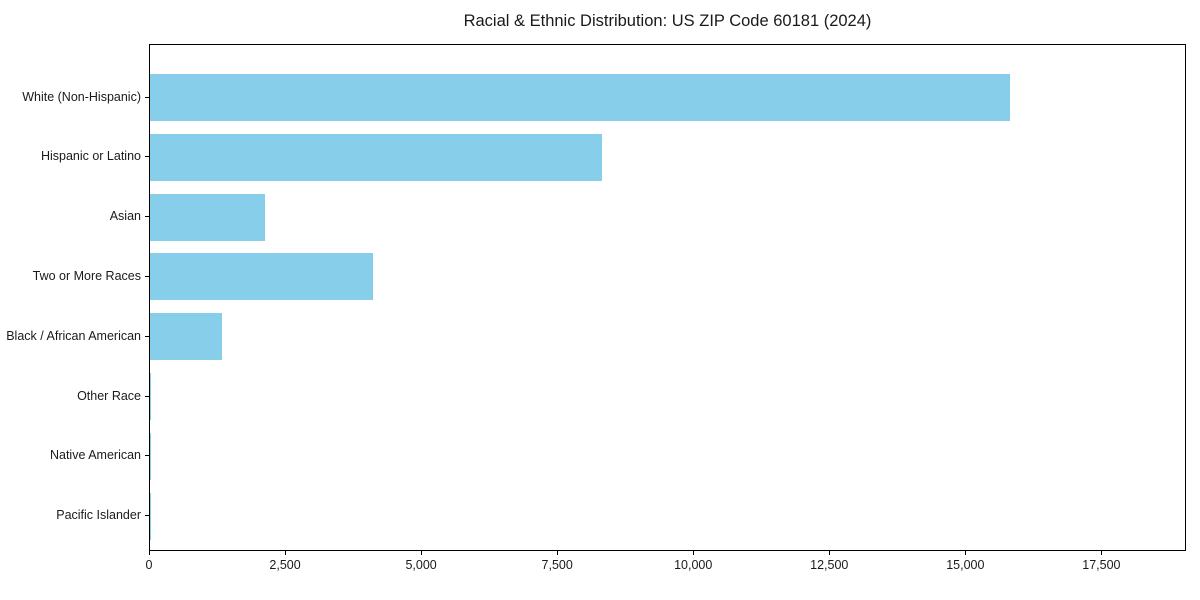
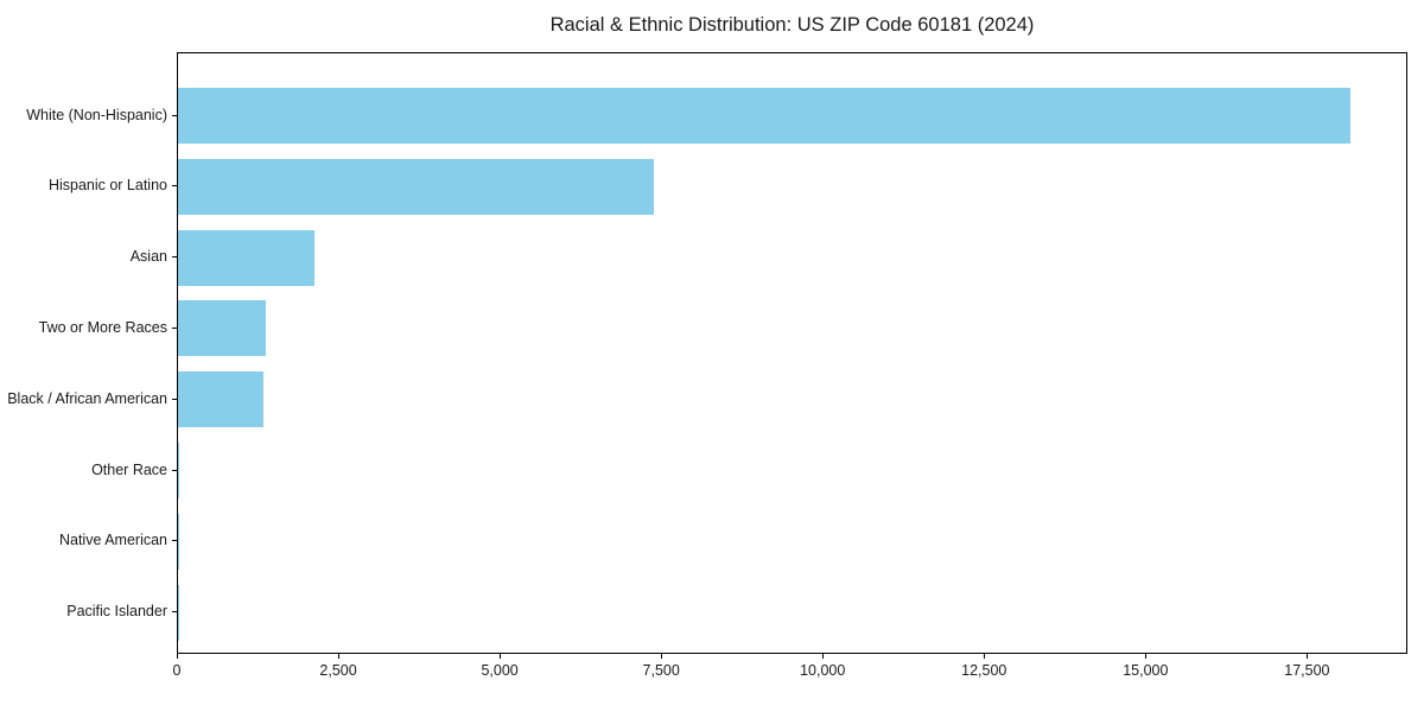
White (Non-Hispanic): 15800 -> 18200
Hispanic or Latino: 8300 -> 7400
Two or More Races: 4100 -> 1400
